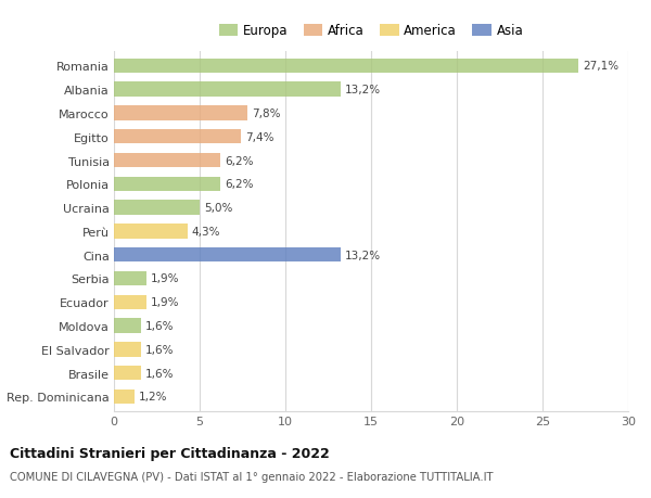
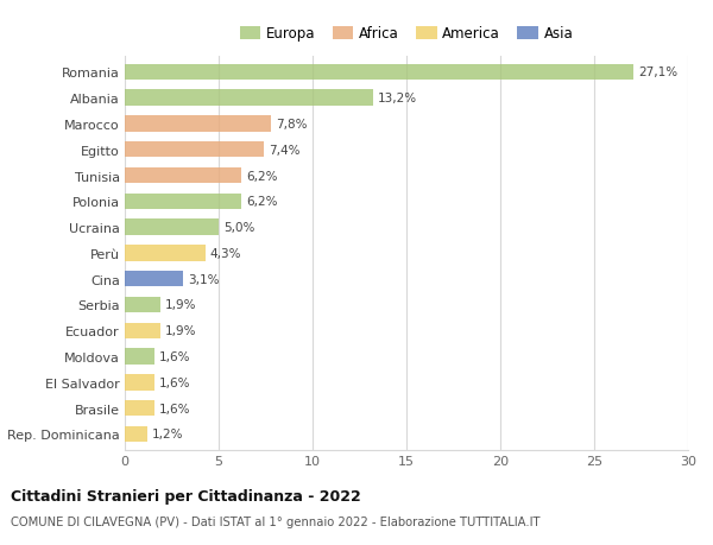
Cina: 13,2% -> 3,1%
